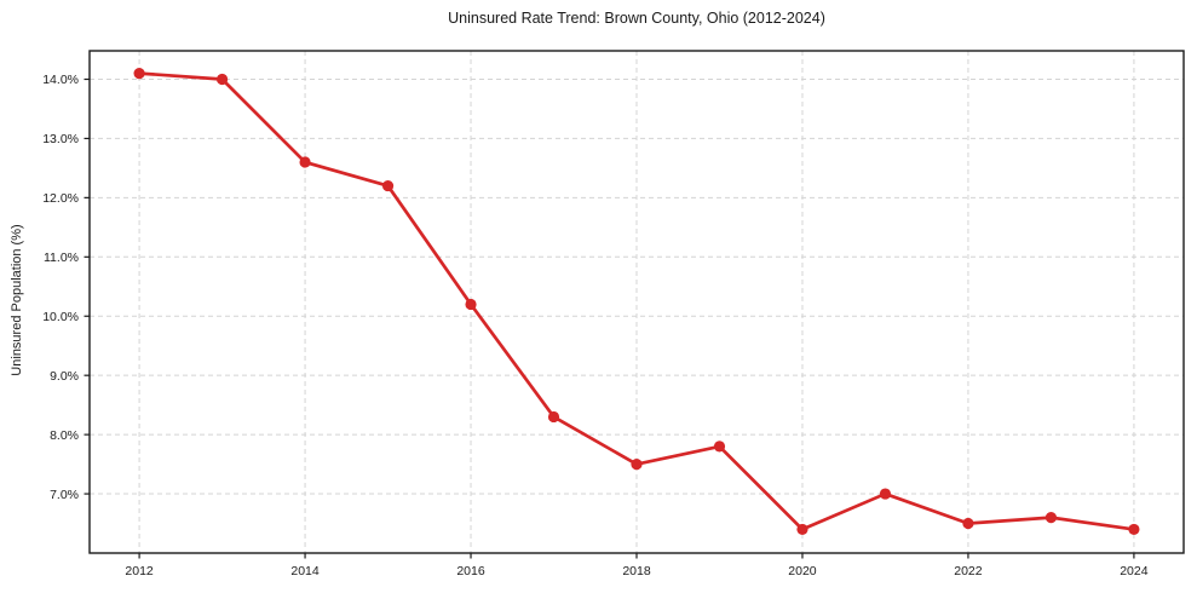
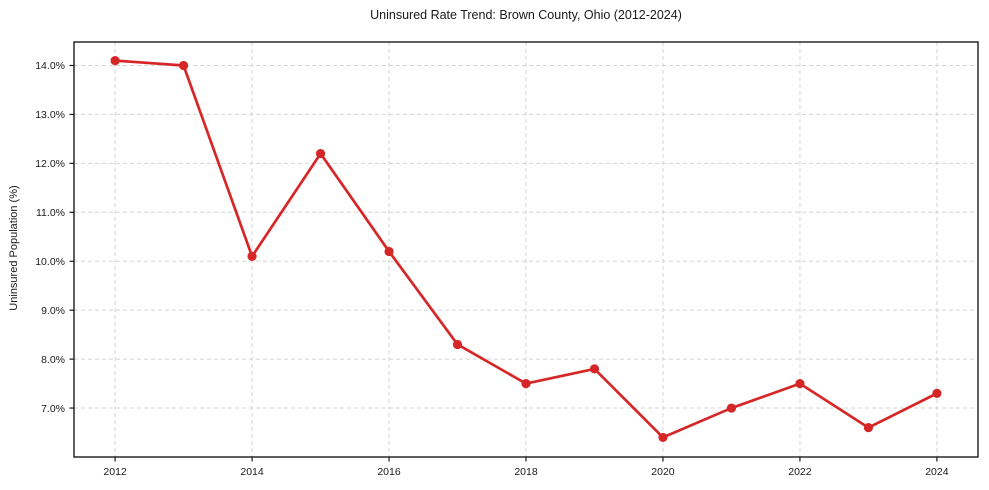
2014: 12.6% -> 10.1%
2022: 6.5% -> 7.5%
2024: 6.4% -> 7.3%
